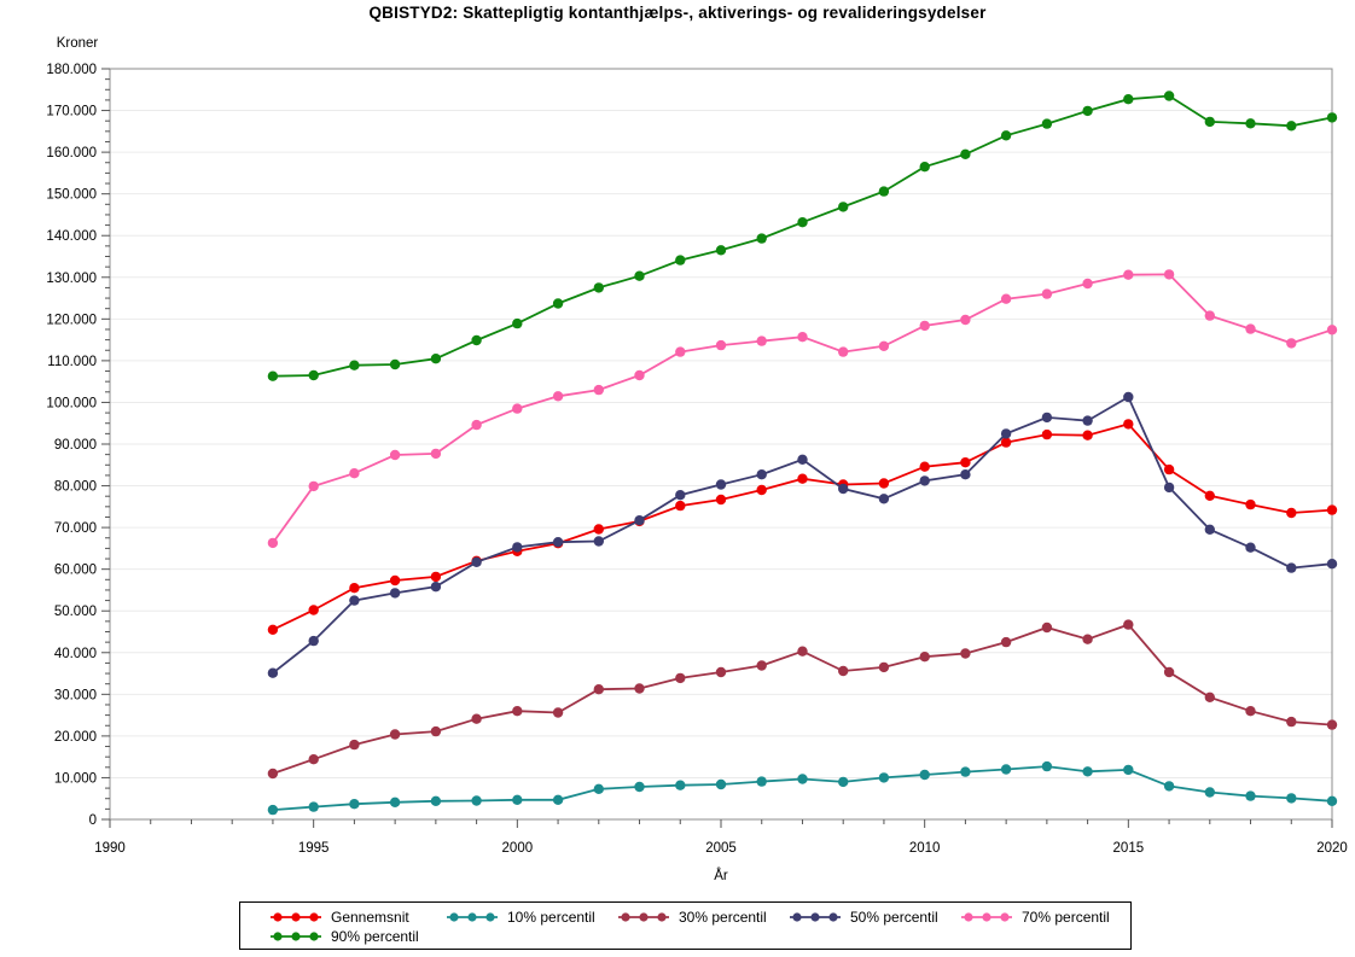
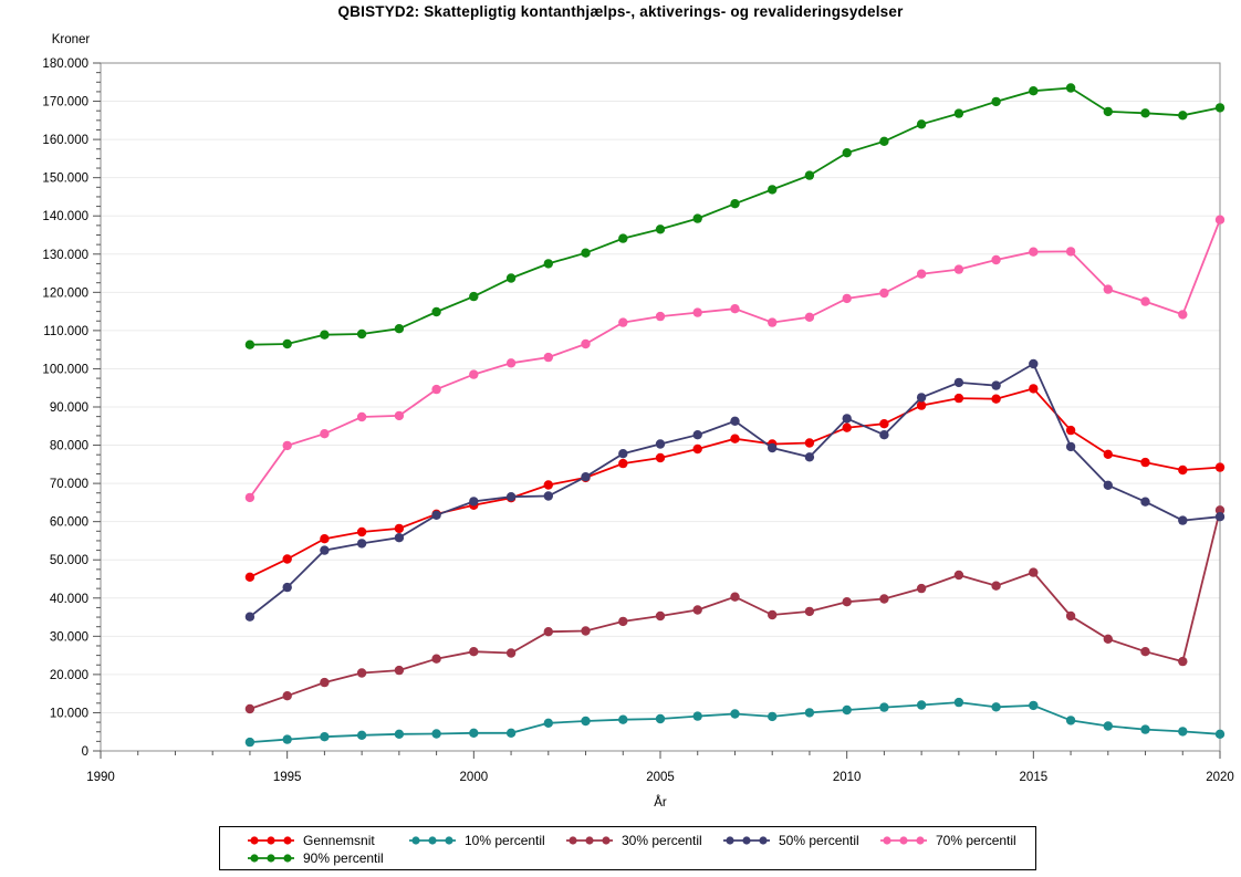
50% percentil/2010: 81000 -> 87000
30% percentil/2020: 23000 -> 63000
70% percentil/2020: 117000 -> 139000
